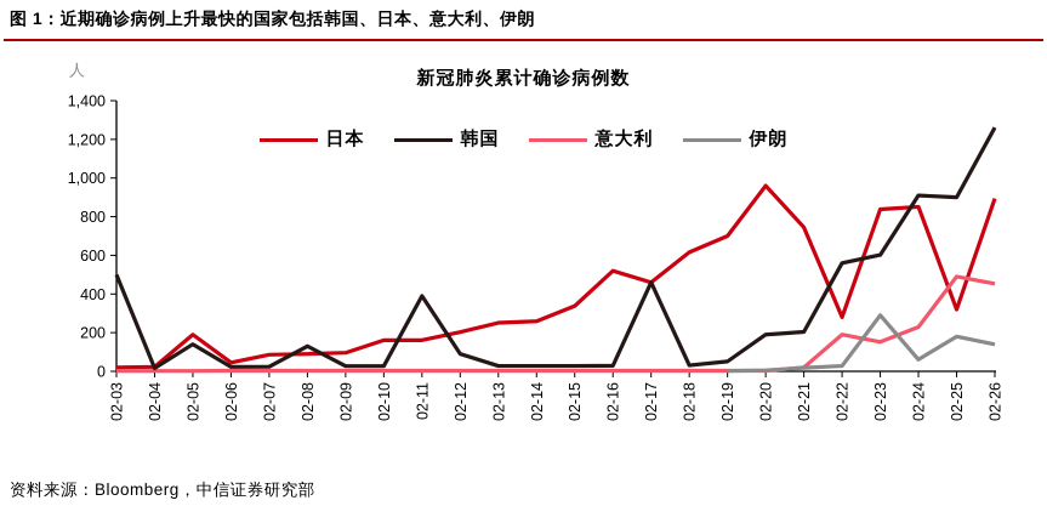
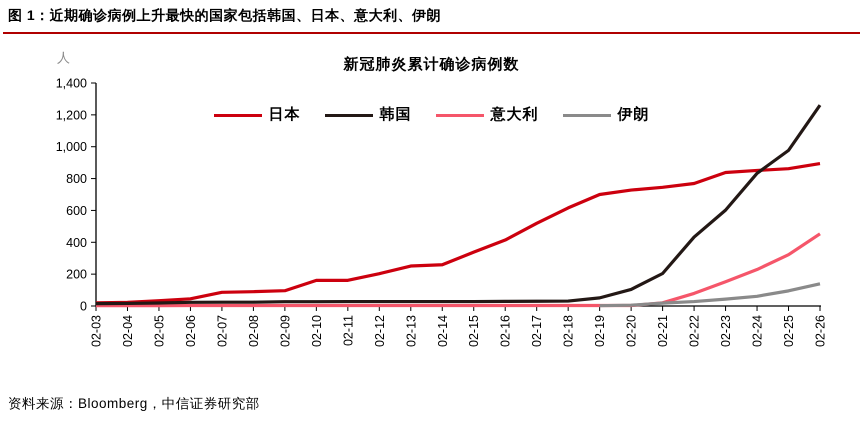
韩国/02-03: 500 -> 20
日本/02-05: 190 -> 30
韩国/02-05: 140 -> 20
韩国/02-08: 130 -> 20
韩国/02-11: 390 -> 30
韩国/02-12: 90 -> 30
日本/02-16: 520 -> 410
日本/02-17: 460 -> 520
韩国/02-17: 460 -> 30
日本/02-20: 960 -> 730
韩国/02-20: 190 -> 100
日本/02-22: 280 -> 770
韩国/02-22: 560 -> 430
意大利/02-22: 190 -> 80
伊朗/02-23: 290 -> 40
韩国/02-24: 910 -> 830
日本/02-25: 320 -> 860
韩国/02-25: 900 -> 980
意大利/02-25: 490 -> 320
伊朗/02-25: 180 -> 100
